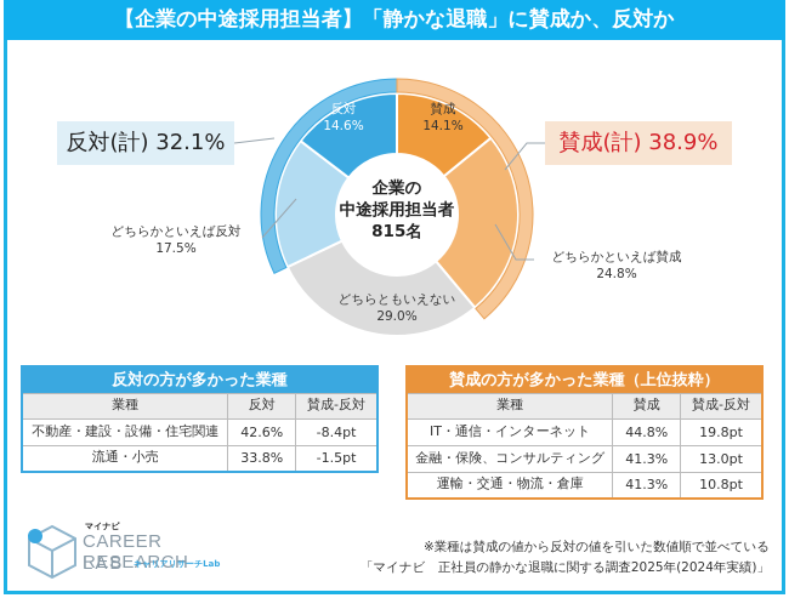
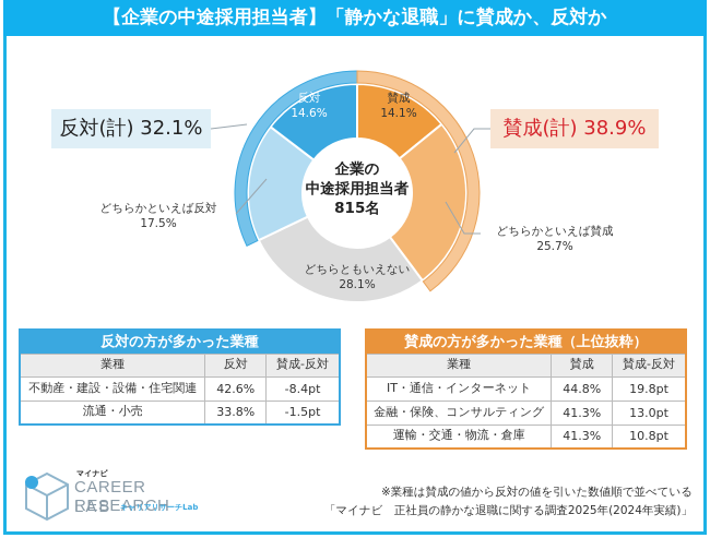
どちらかといえば賛成: 24.8% -> 25.7%
どちらともいえない: 29.0% -> 28.1%
